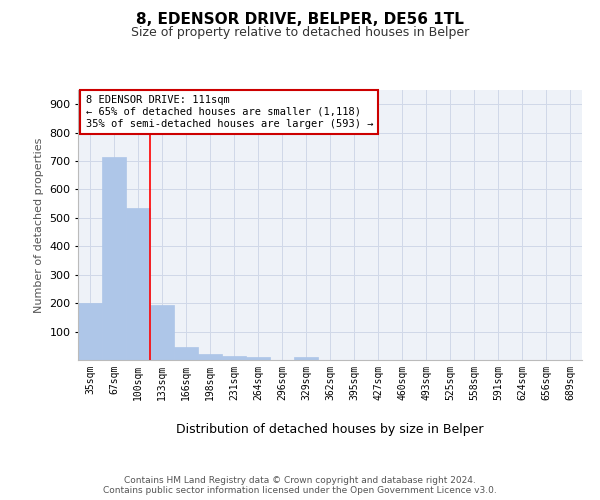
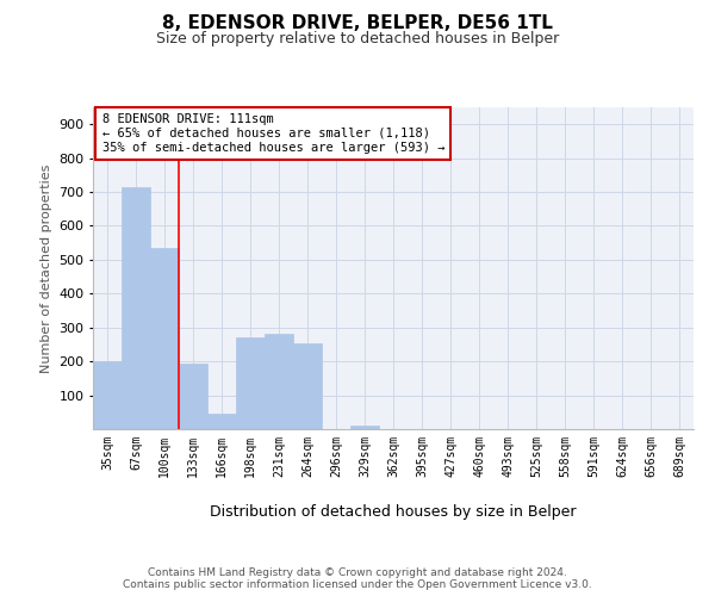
198sqm: 20 -> 270
231sqm: 15 -> 280
264sqm: 12 -> 255
